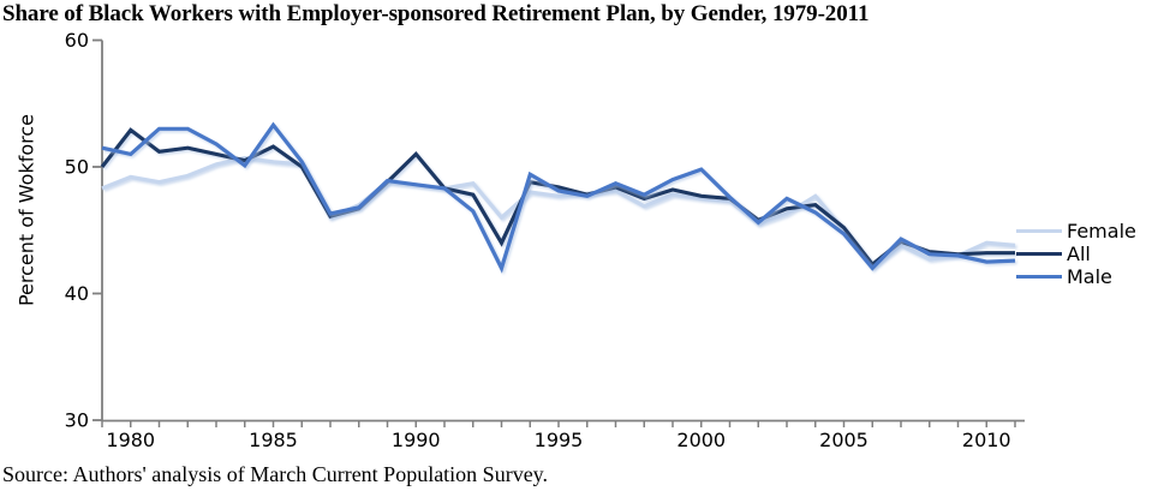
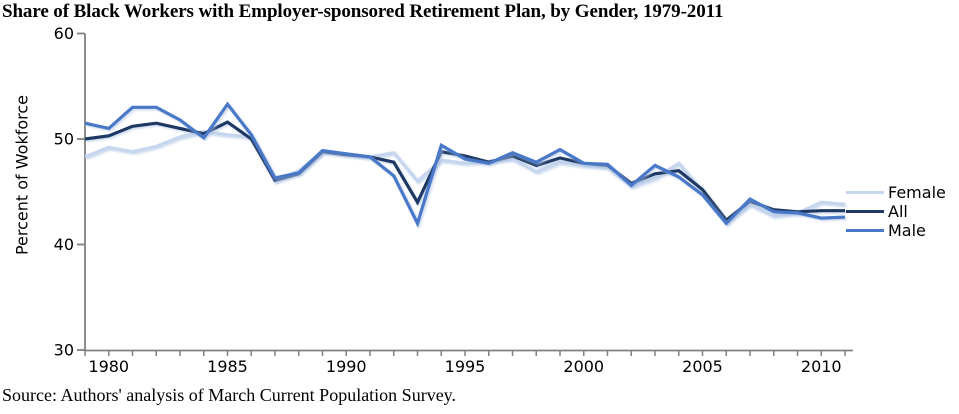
All/1980: 52.9 -> 50.3
All/1990: 51.0 -> 48.5
Male/2000: 49.8 -> 47.7
